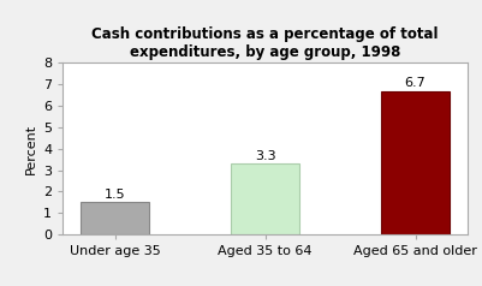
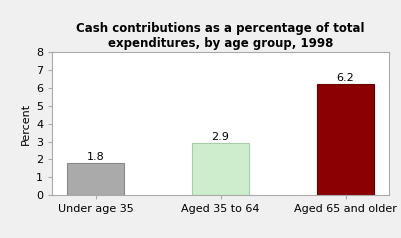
Under age 35: 1.5 -> 1.8
Aged 35 to 64: 3.3 -> 2.9
Aged 65 and older: 6.7 -> 6.2
